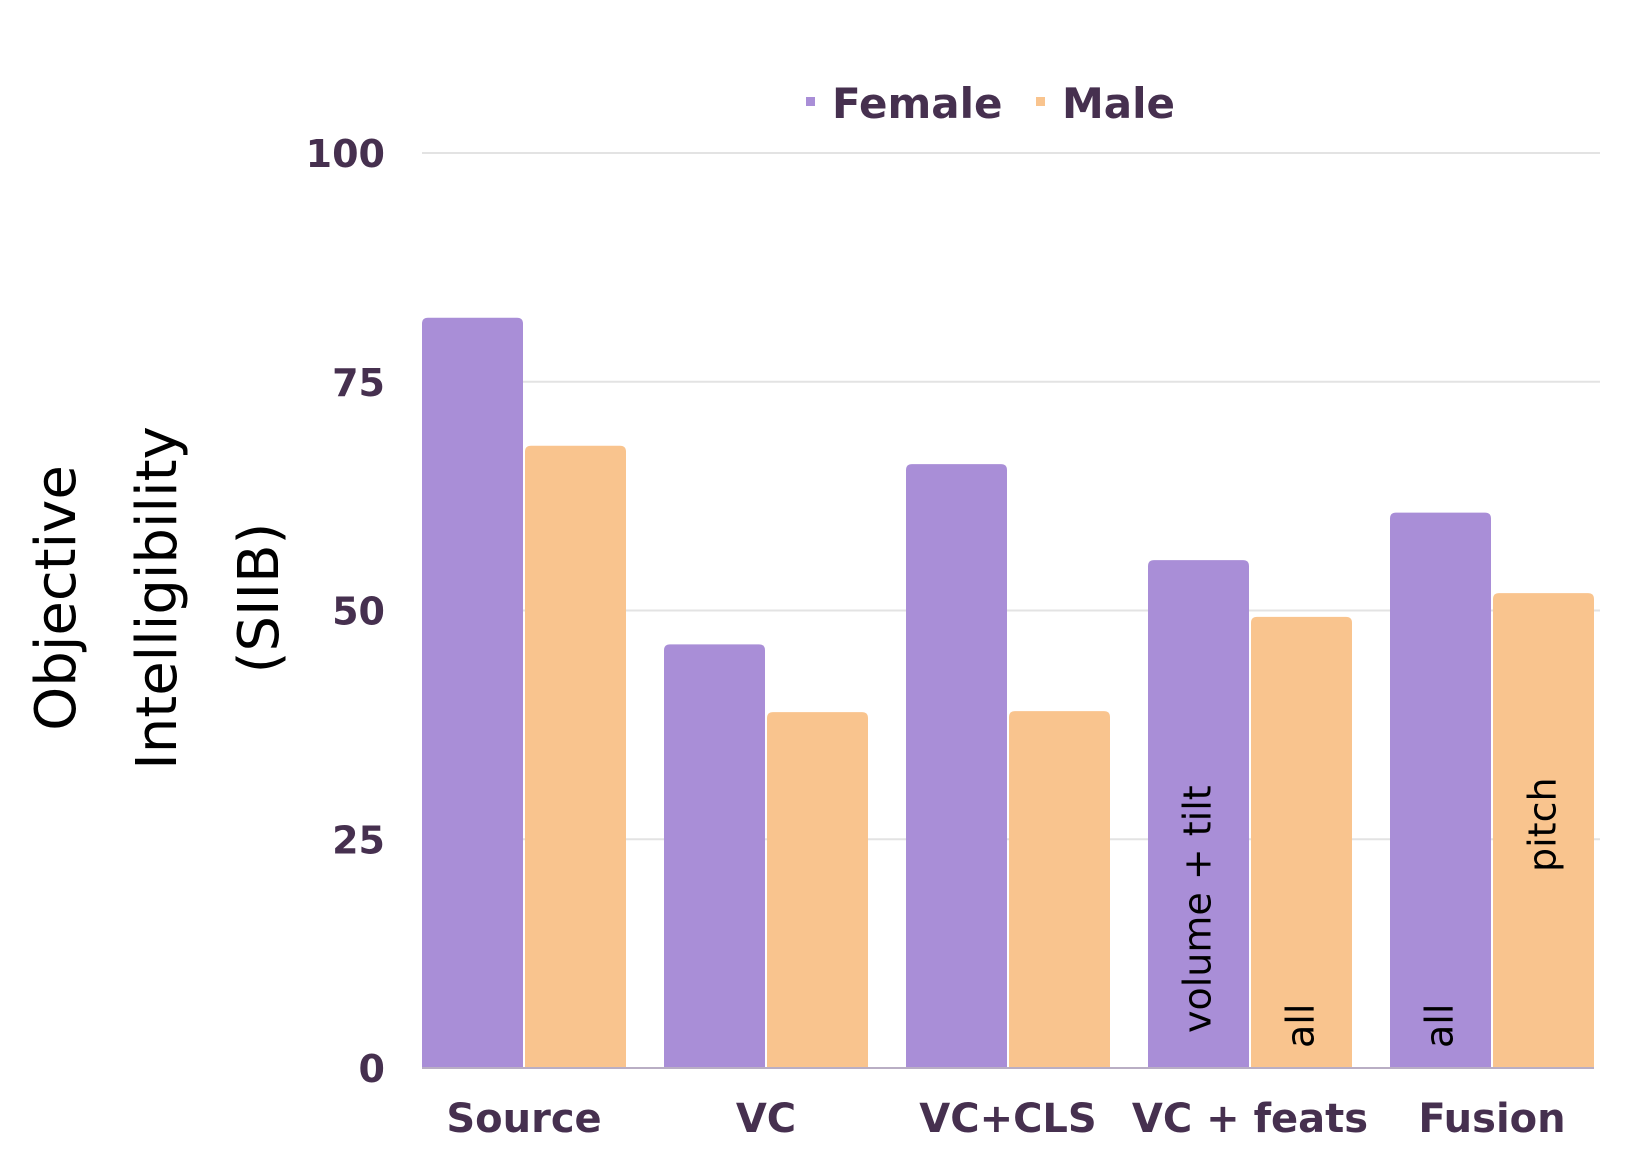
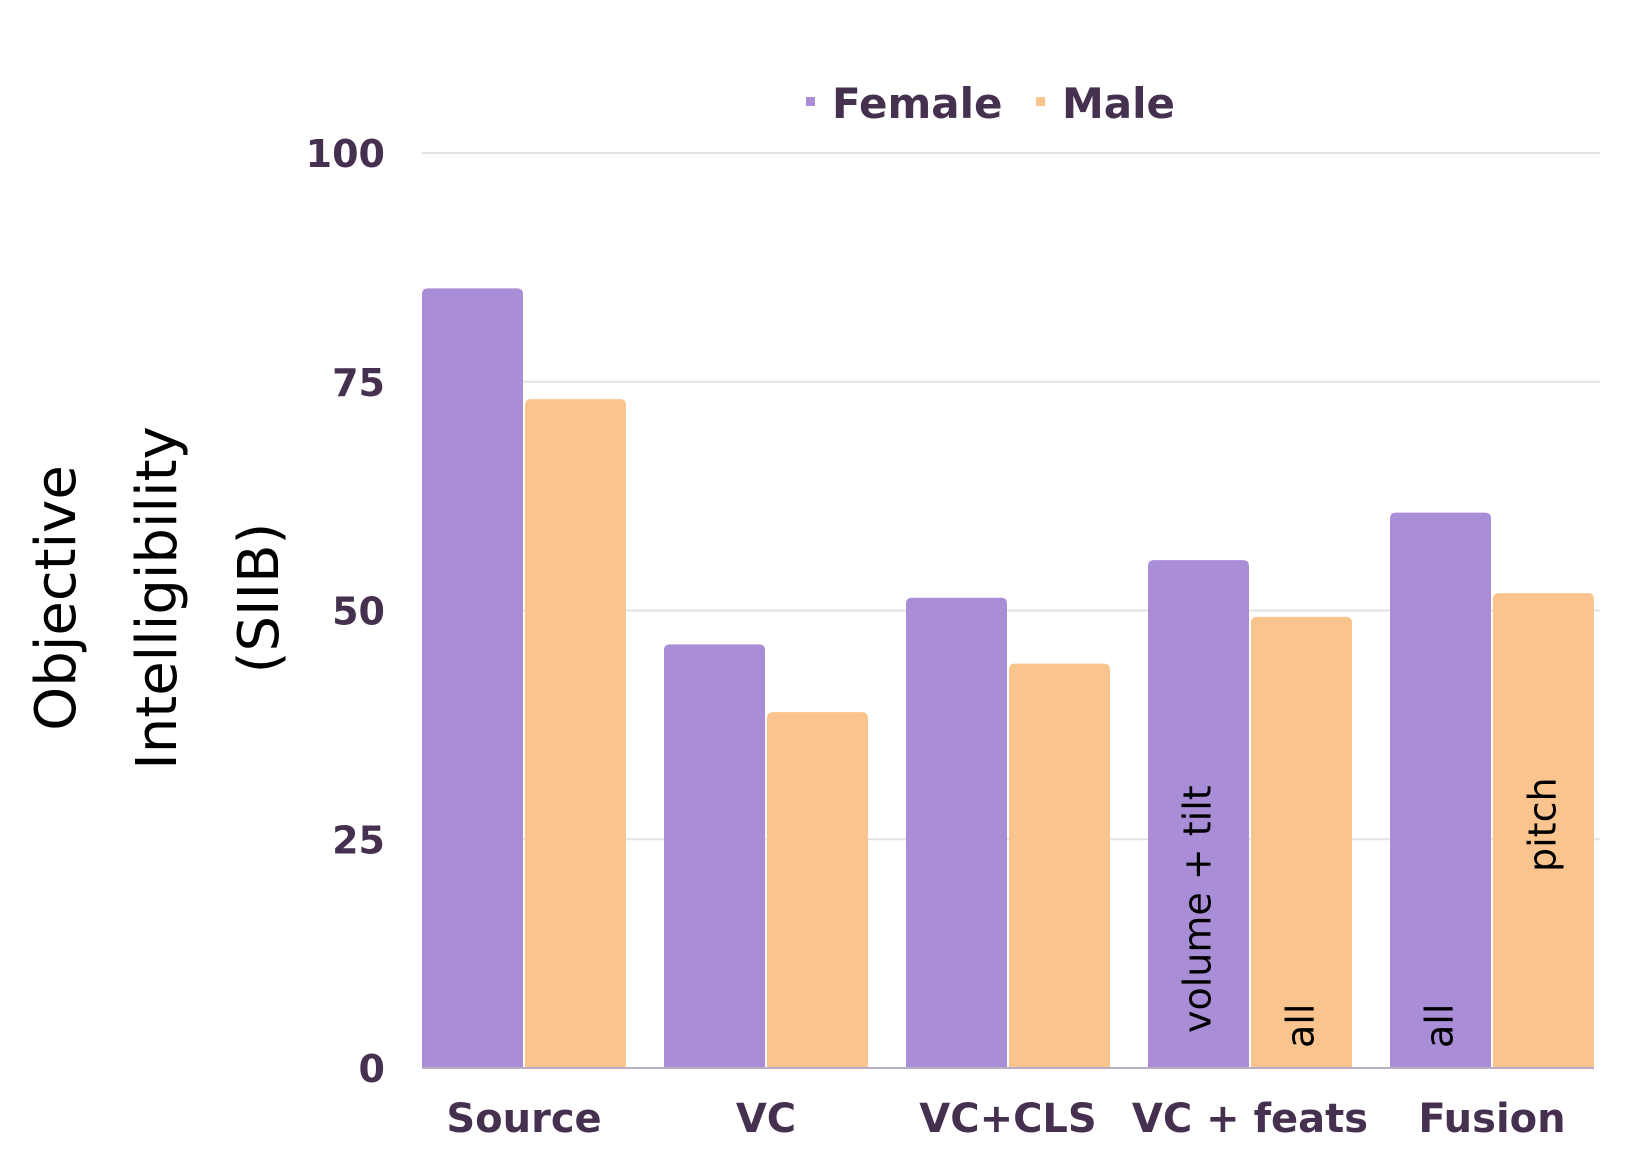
Female/Source: 82 -> 85
Male/Source: 68 -> 73
Female/VC+CLS: 66 -> 51
Male/VC+CLS: 39 -> 44
